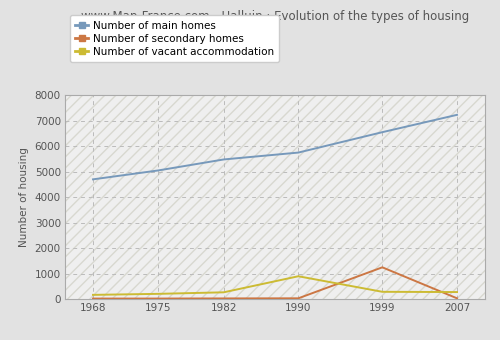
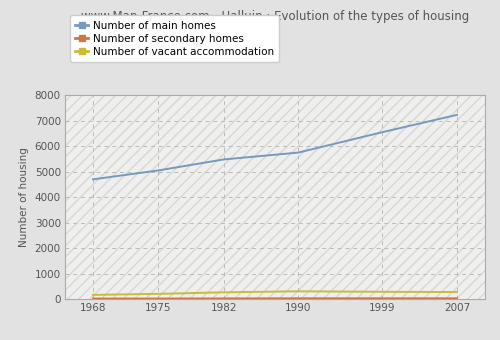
Number of vacant accommodation/1990: 900 -> 310
Number of secondary homes/1999: 1250 -> 40
